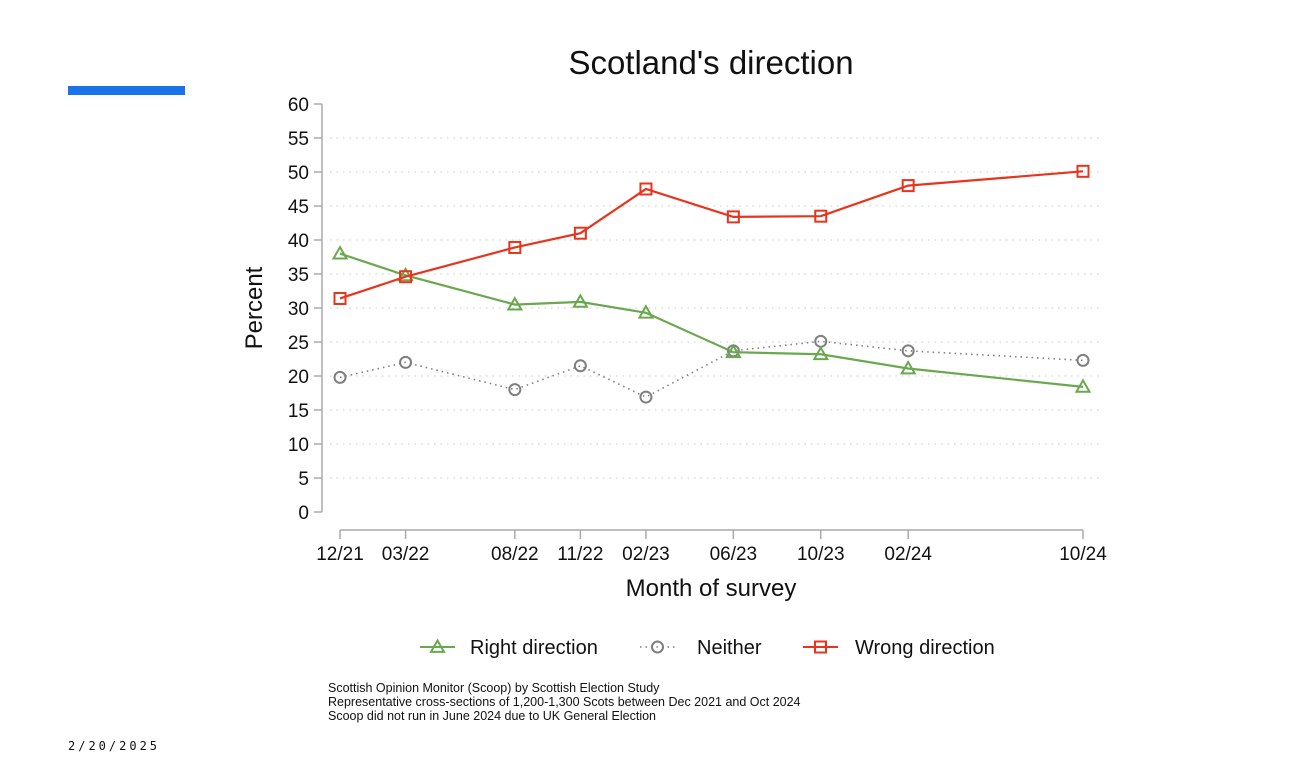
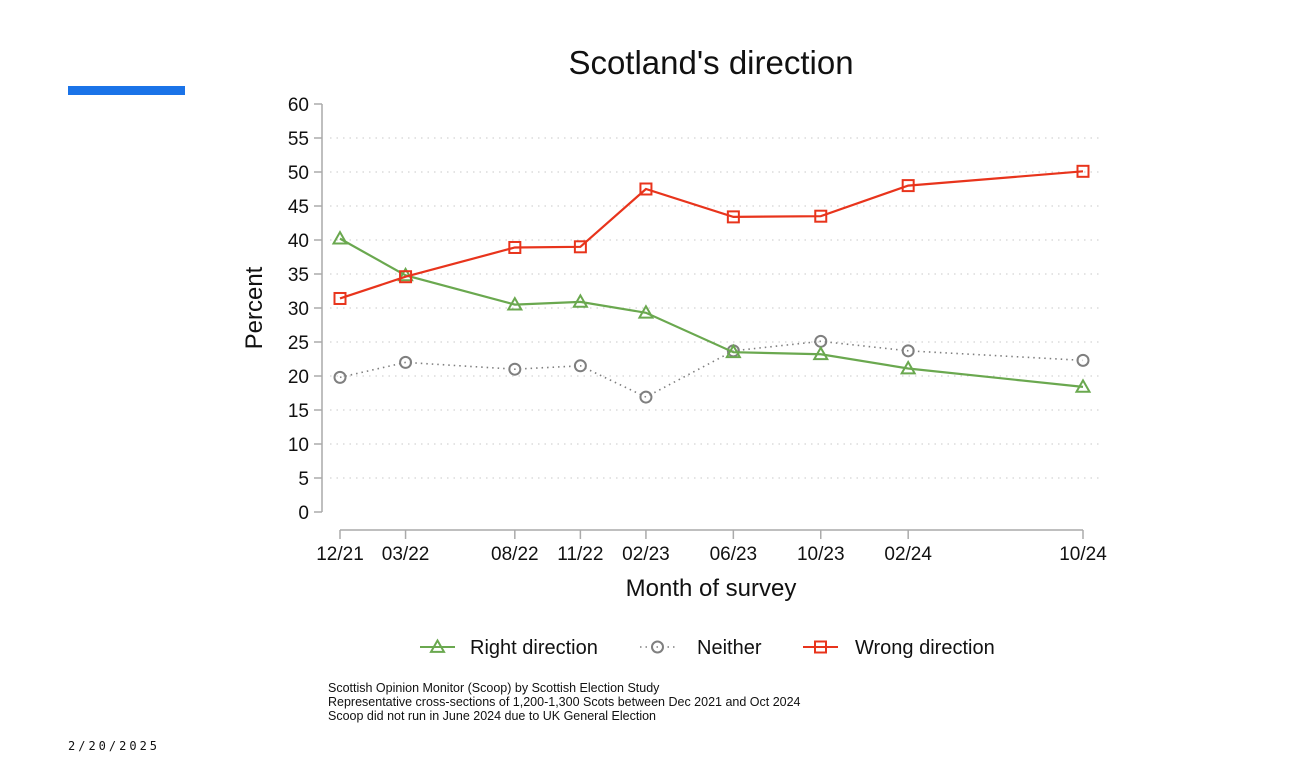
Right direction/12/21: 38 -> 40
Neither/08/22: 18 -> 21
Wrong direction/11/22: 41 -> 39
